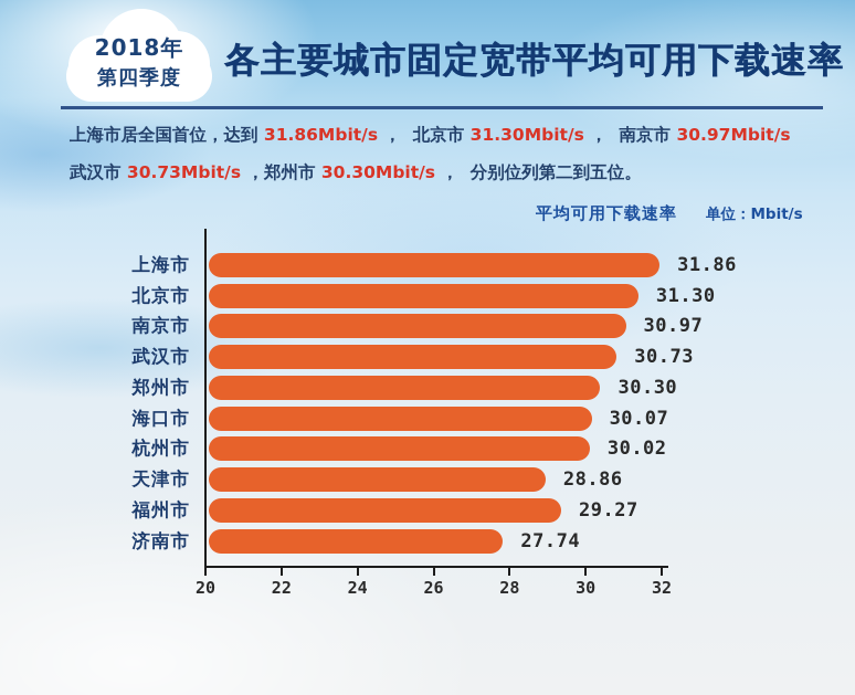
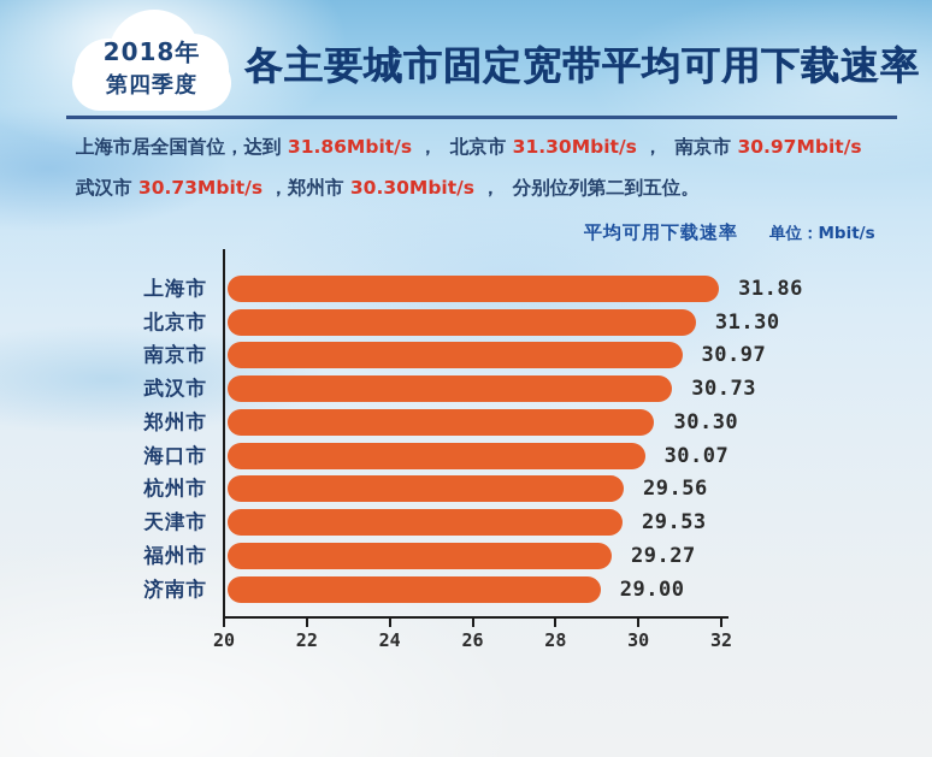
杭州市: 30.02 -> 29.56
天津市: 28.86 -> 29.53
济南市: 27.74 -> 29.00
